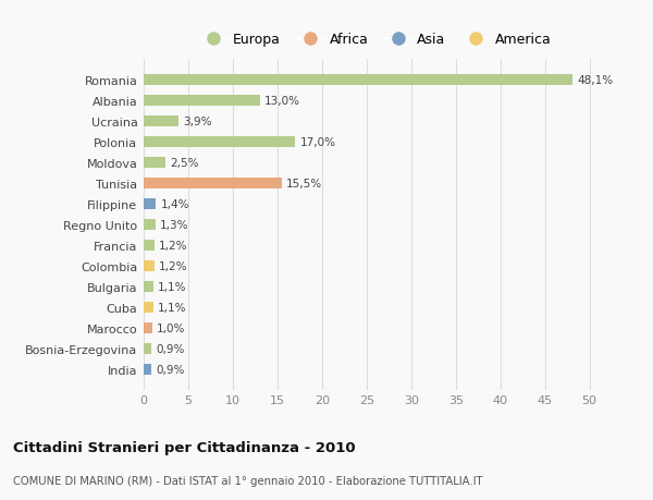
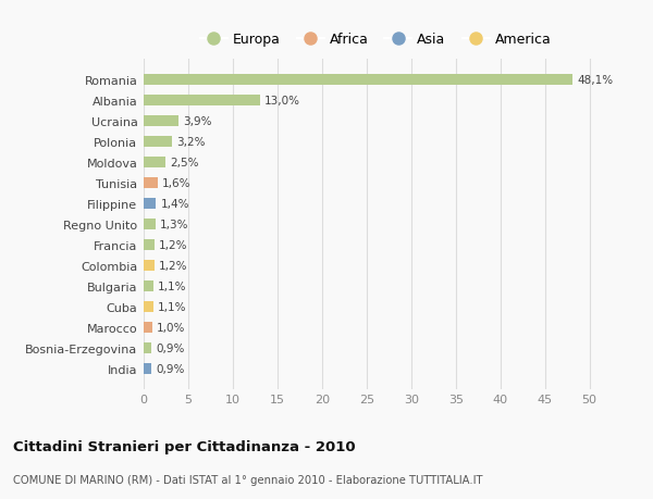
Polonia: 17,0% -> 3,2%
Tunisia: 15,5% -> 1,6%
